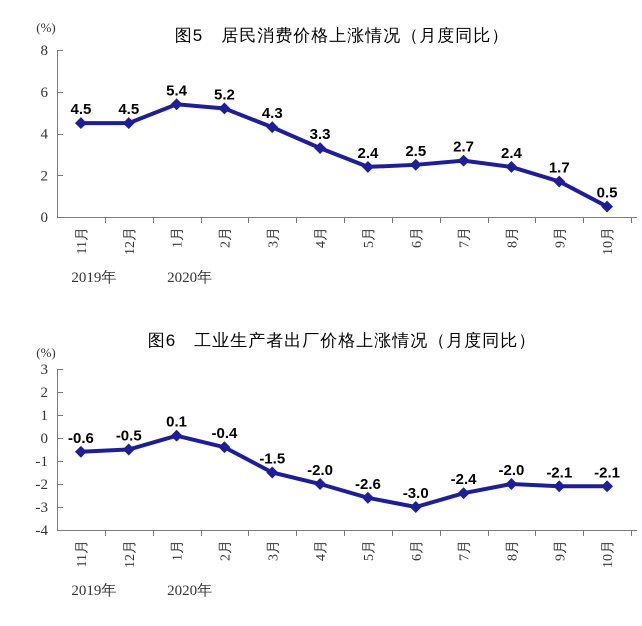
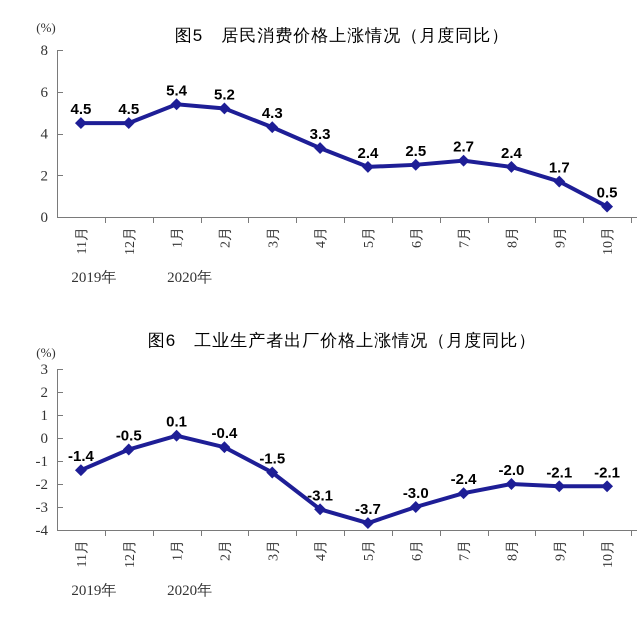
图6 工业生产者出厂价格上涨情况（月度同比）/11月: -0.6 -> -1.4
图6 工业生产者出厂价格上涨情况（月度同比）/4月: -2.0 -> -3.1
图6 工业生产者出厂价格上涨情况（月度同比）/5月: -2.6 -> -3.7
